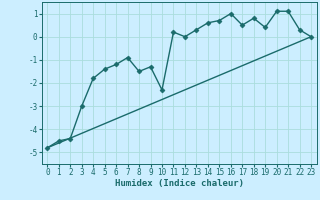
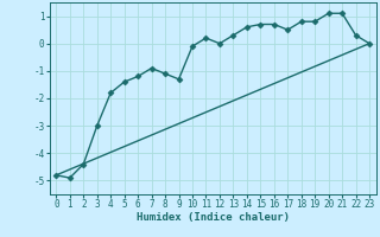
1: -4.5 -> -4.9
8: -1.5 -> -1.1
10: -2.3 -> -0.1
16: 1.0 -> 0.7
19: 0.4 -> 0.8
